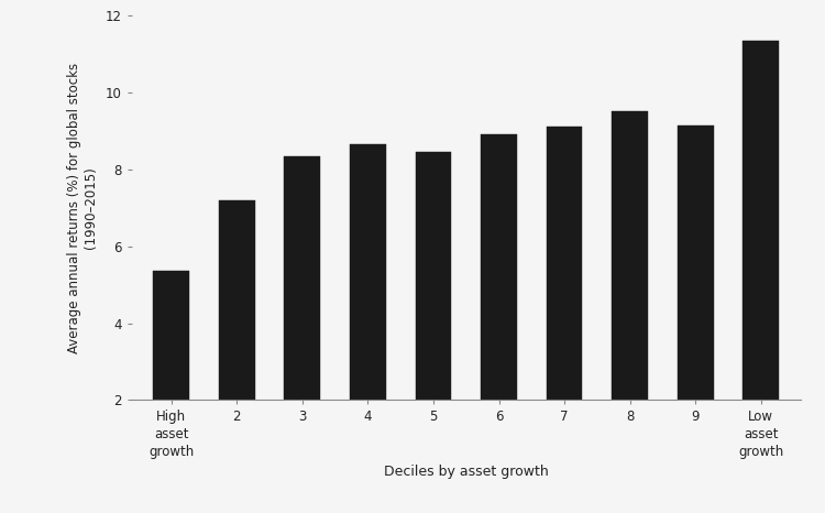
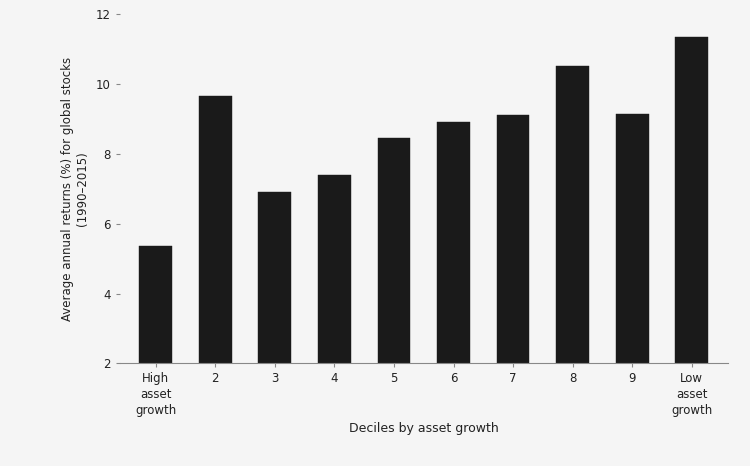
2: 7.20 -> 9.65
3: 8.35 -> 6.90
4: 8.65 -> 7.40
8: 9.50 -> 10.50
